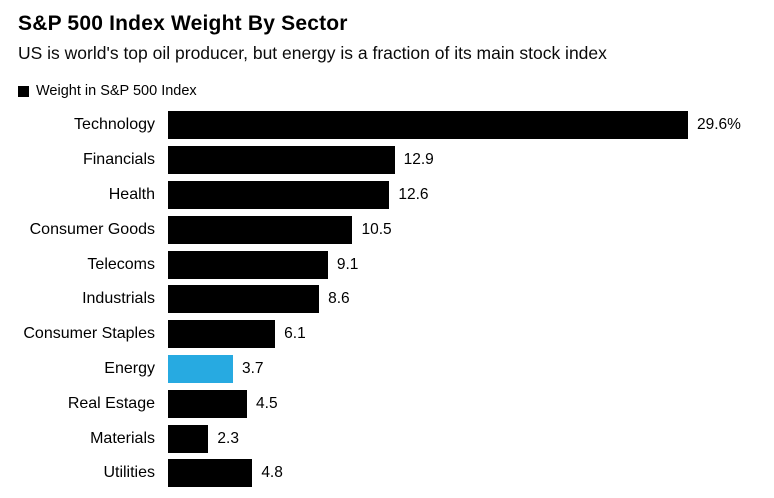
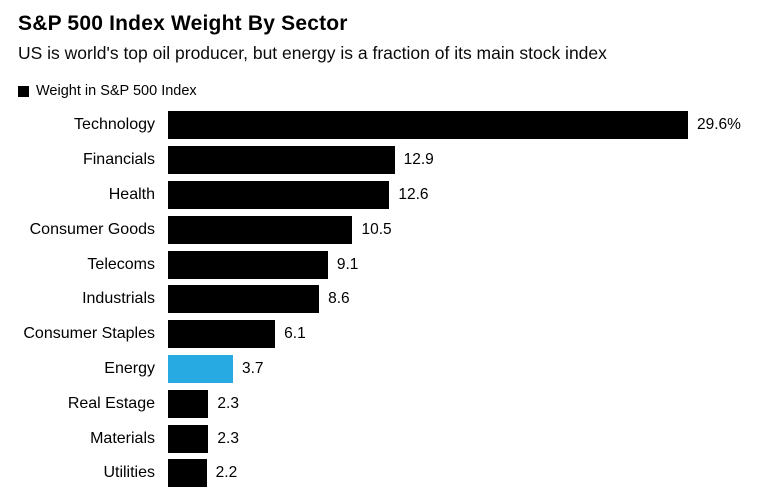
Real Estage: 4.5 -> 2.3
Utilities: 4.8 -> 2.2
